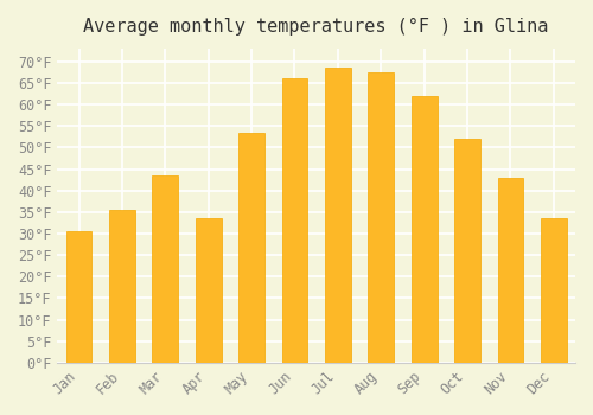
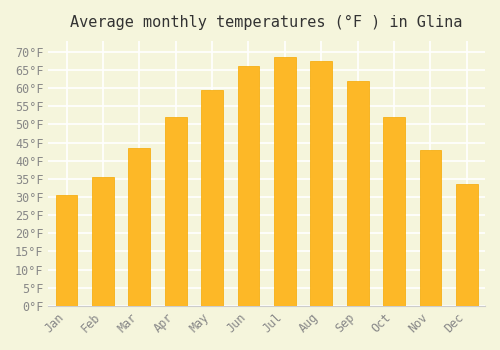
Apr: 33.5°F -> 52.0°F
May: 53.5°F -> 59.5°F
